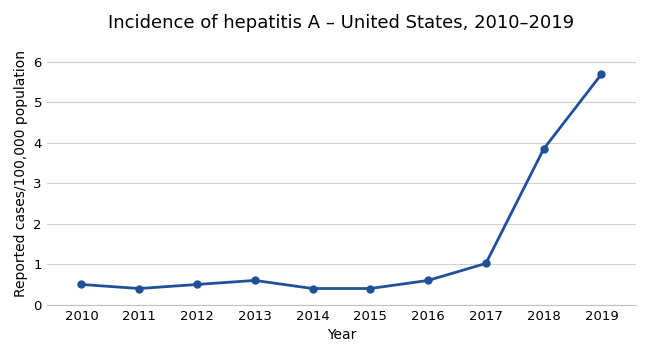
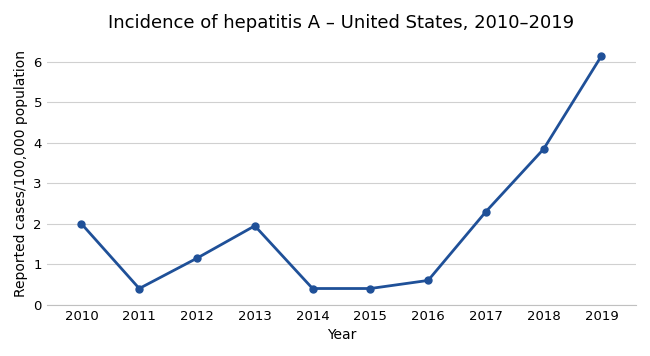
2010: 0.50 -> 2.00
2012: 0.50 -> 1.15
2013: 0.60 -> 1.95
2017: 1.02 -> 2.30
2019: 5.70 -> 6.15
